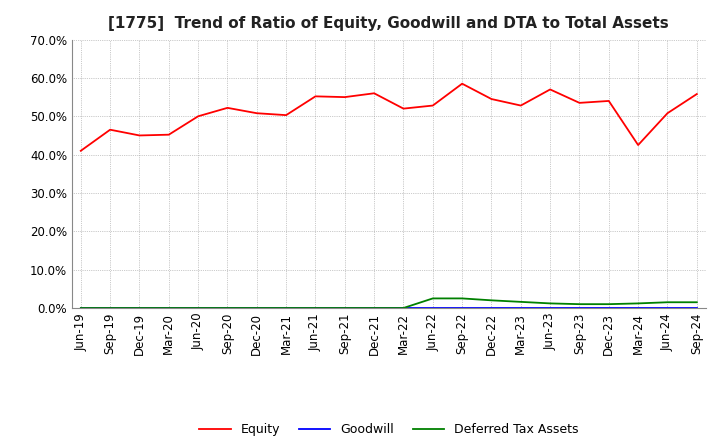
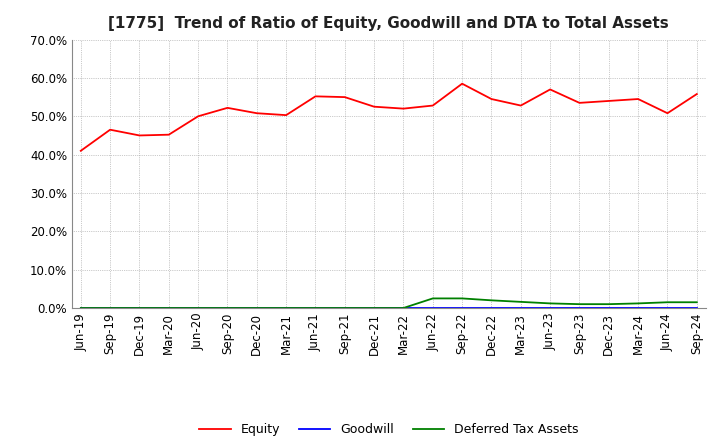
Equity/Dec-21: 56.0% -> 52.5%
Equity/Mar-24: 42.5% -> 54.5%
